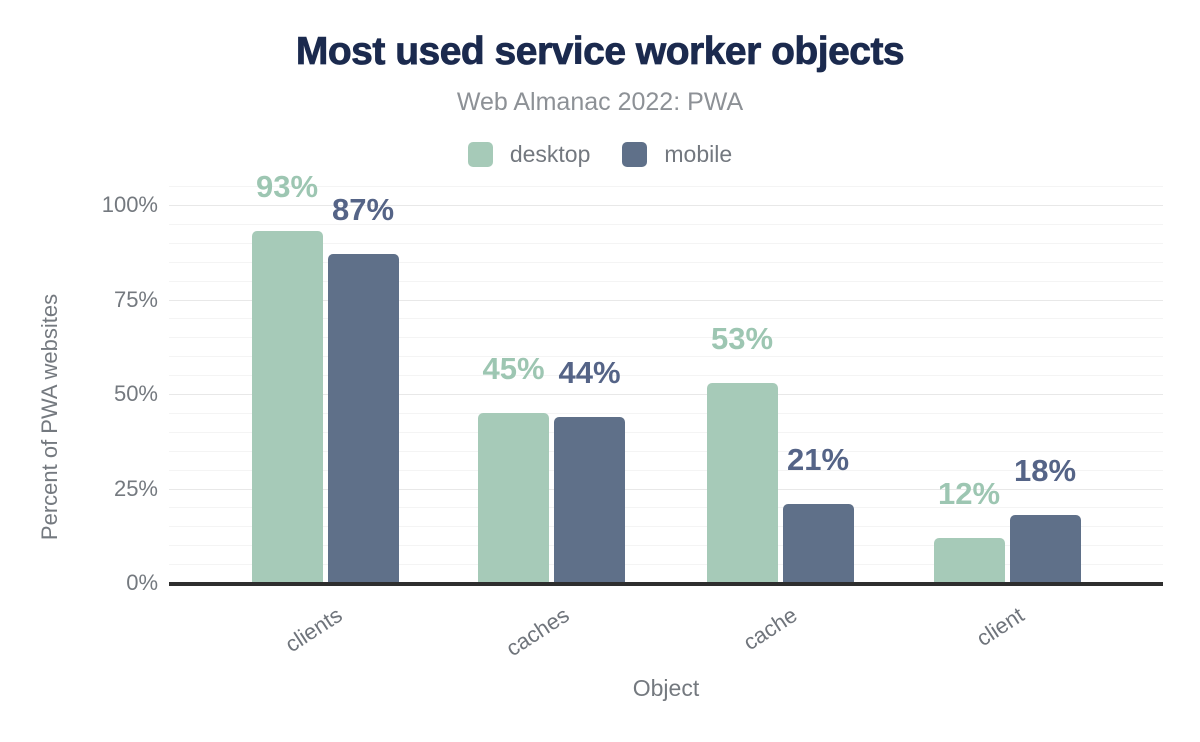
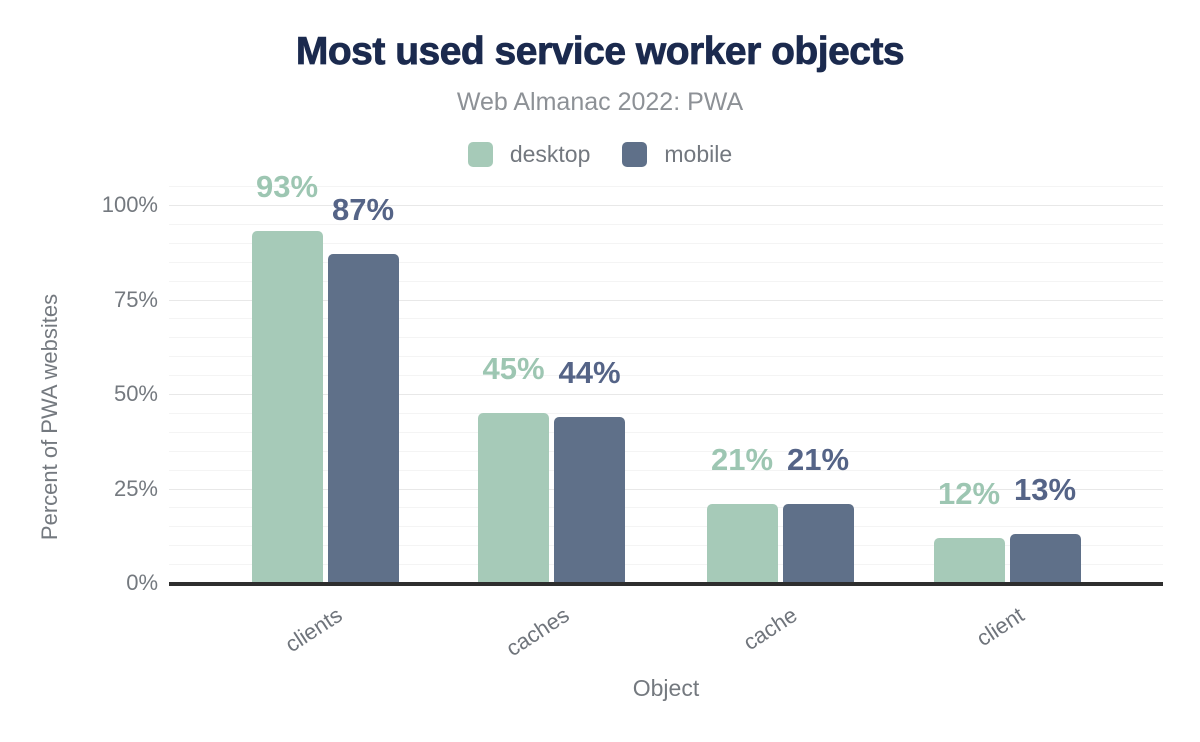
desktop/cache: 53% -> 21%
mobile/client: 18% -> 13%
